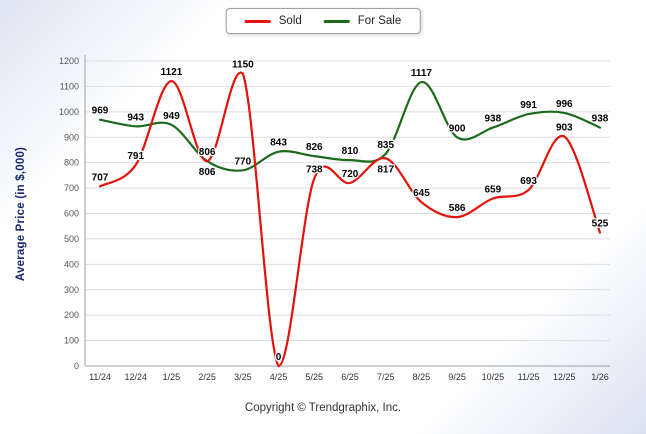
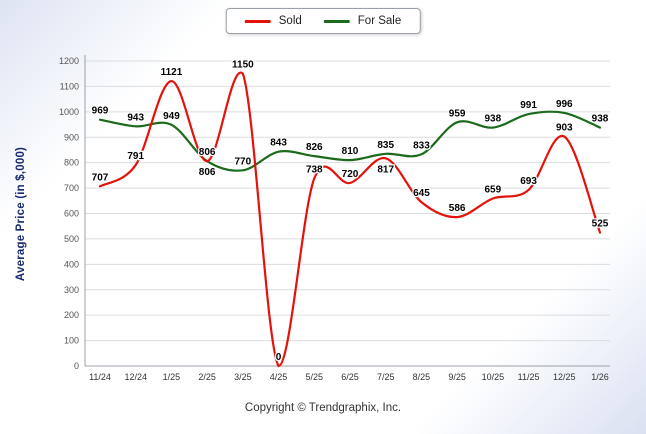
For Sale/8/25: 1117 -> 833
For Sale/9/25: 900 -> 959
